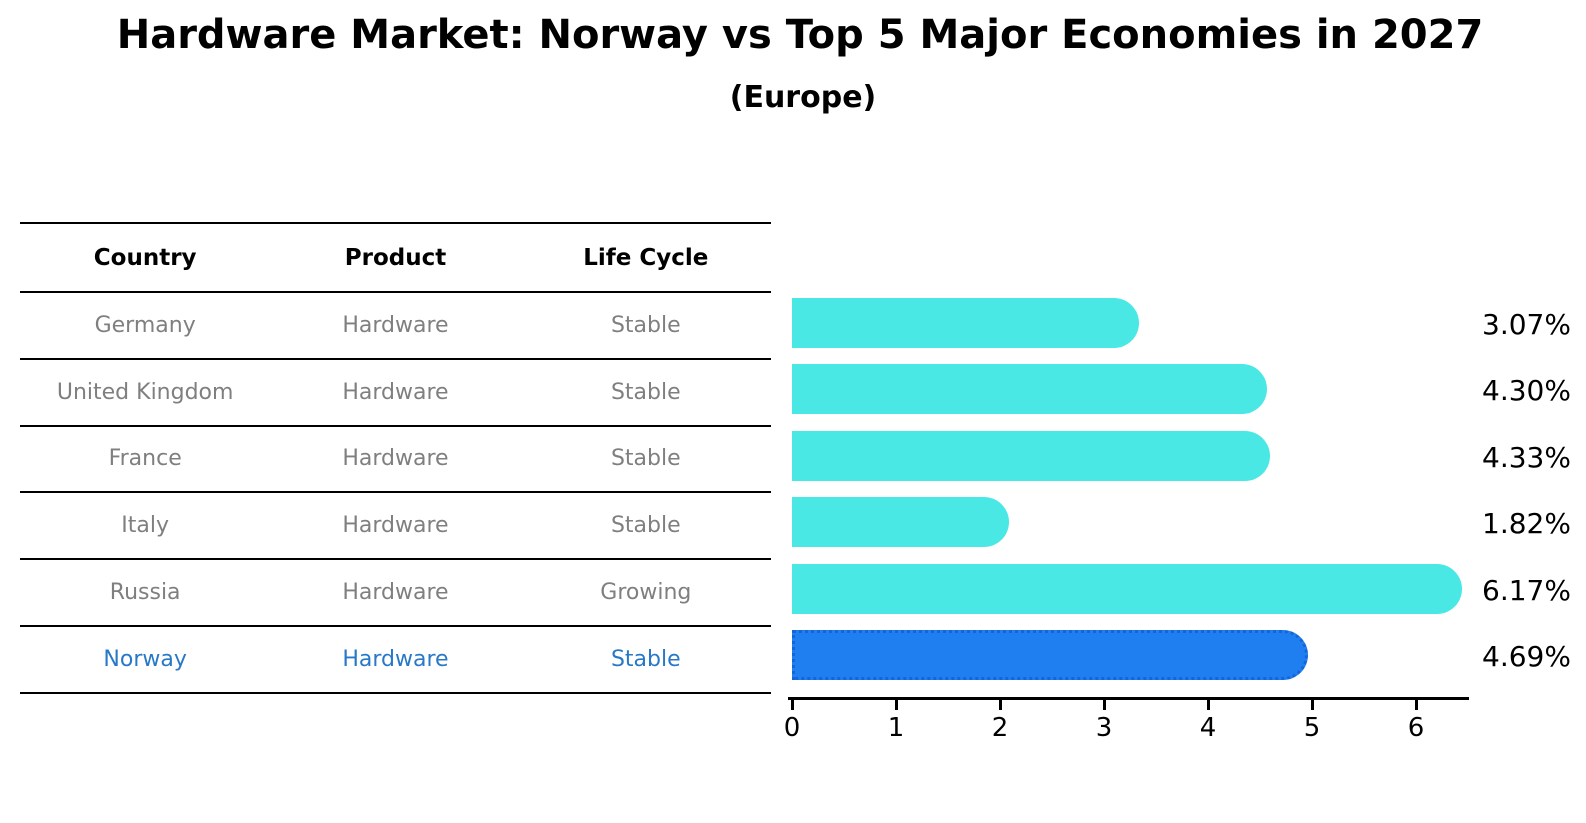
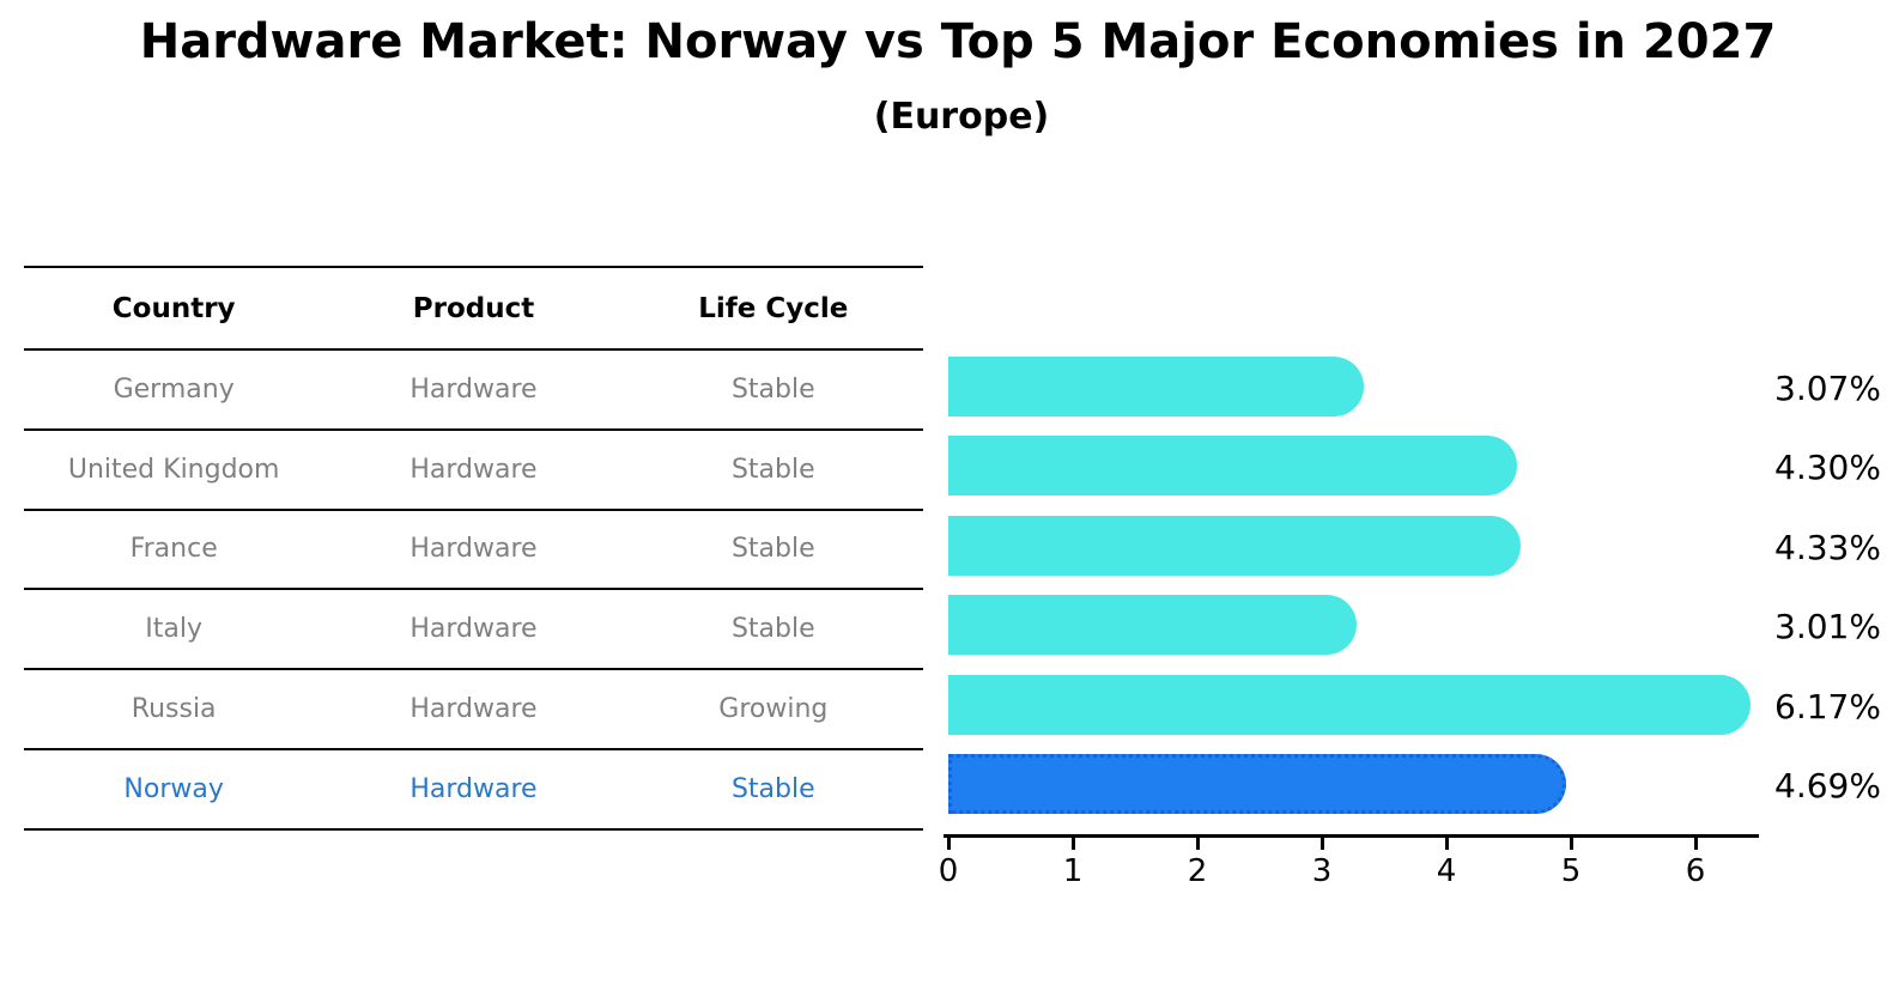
Italy: 1.82% -> 3.01%
